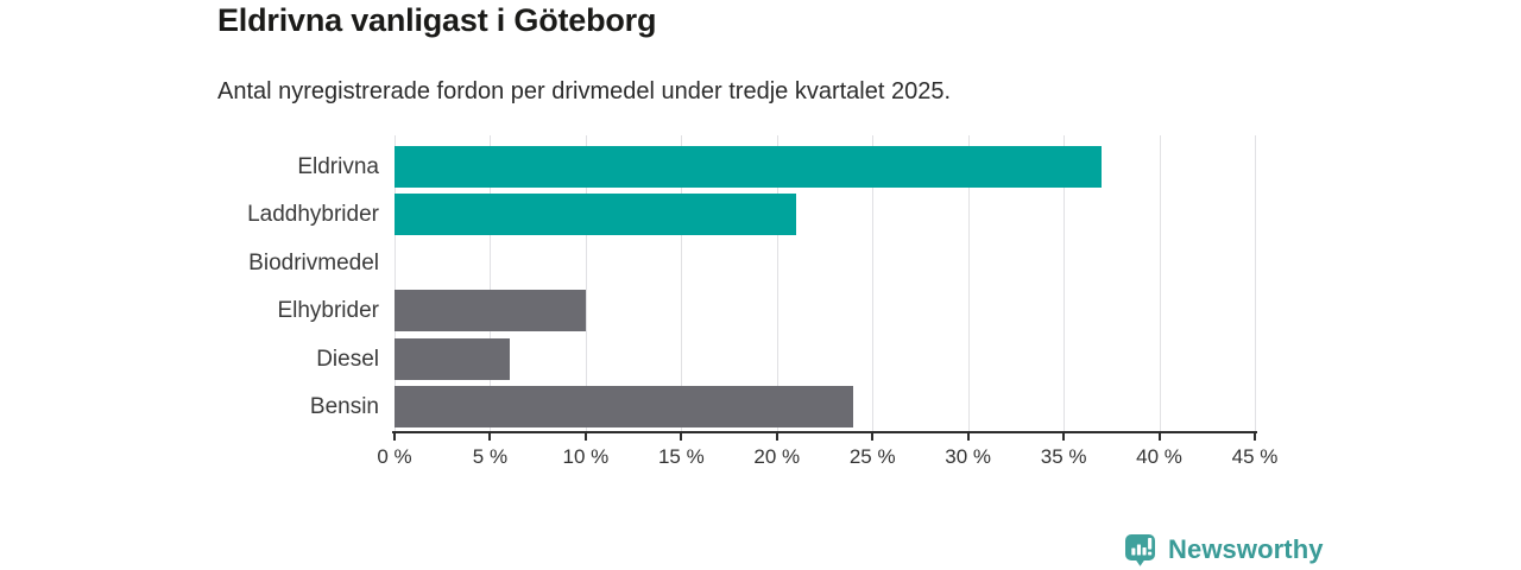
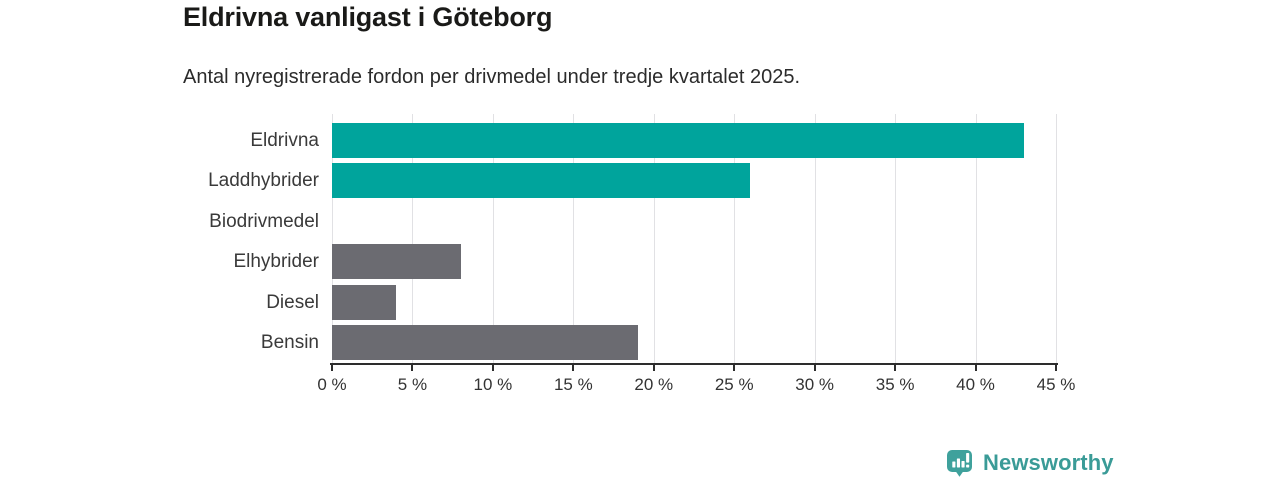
Eldrivna: 37% -> 43%
Laddhybrider: 21% -> 26%
Elhybrider: 10% -> 8%
Diesel: 6% -> 4%
Bensin: 24% -> 19%
